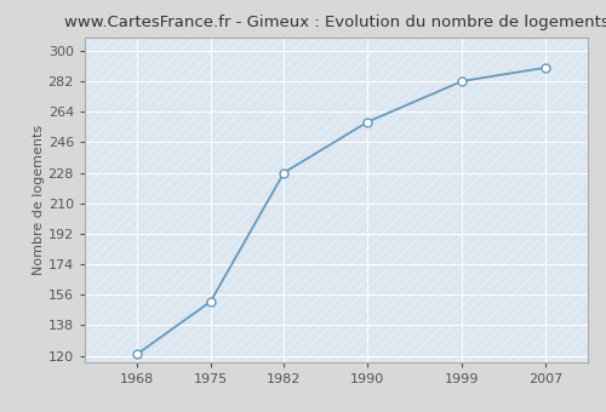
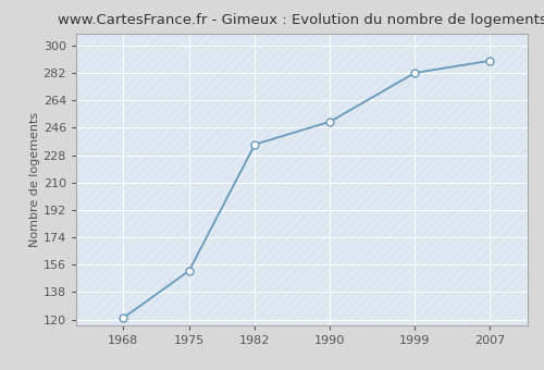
1982: 228 -> 235
1990: 258 -> 250
